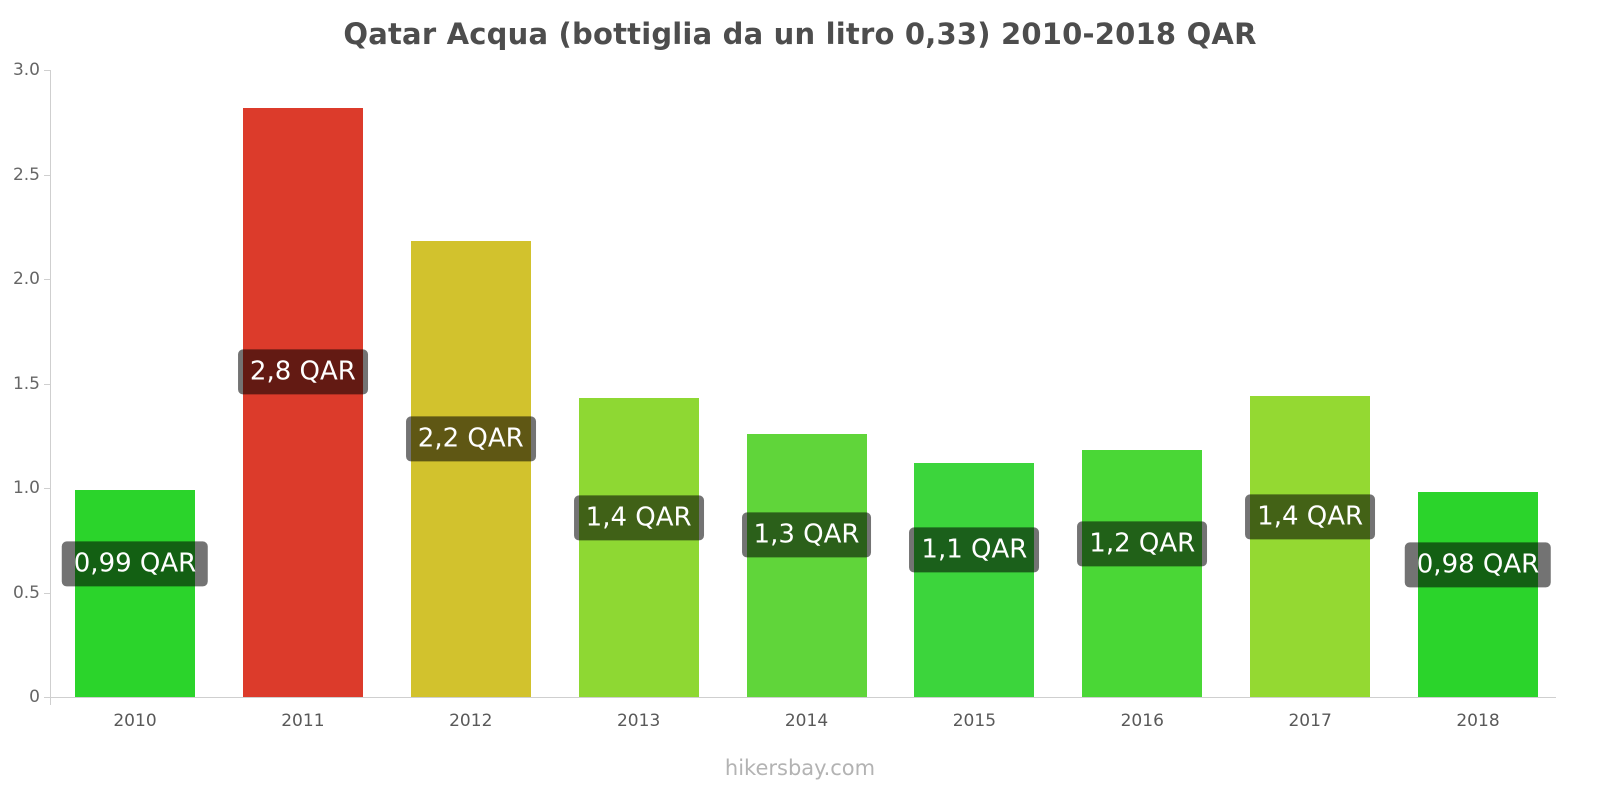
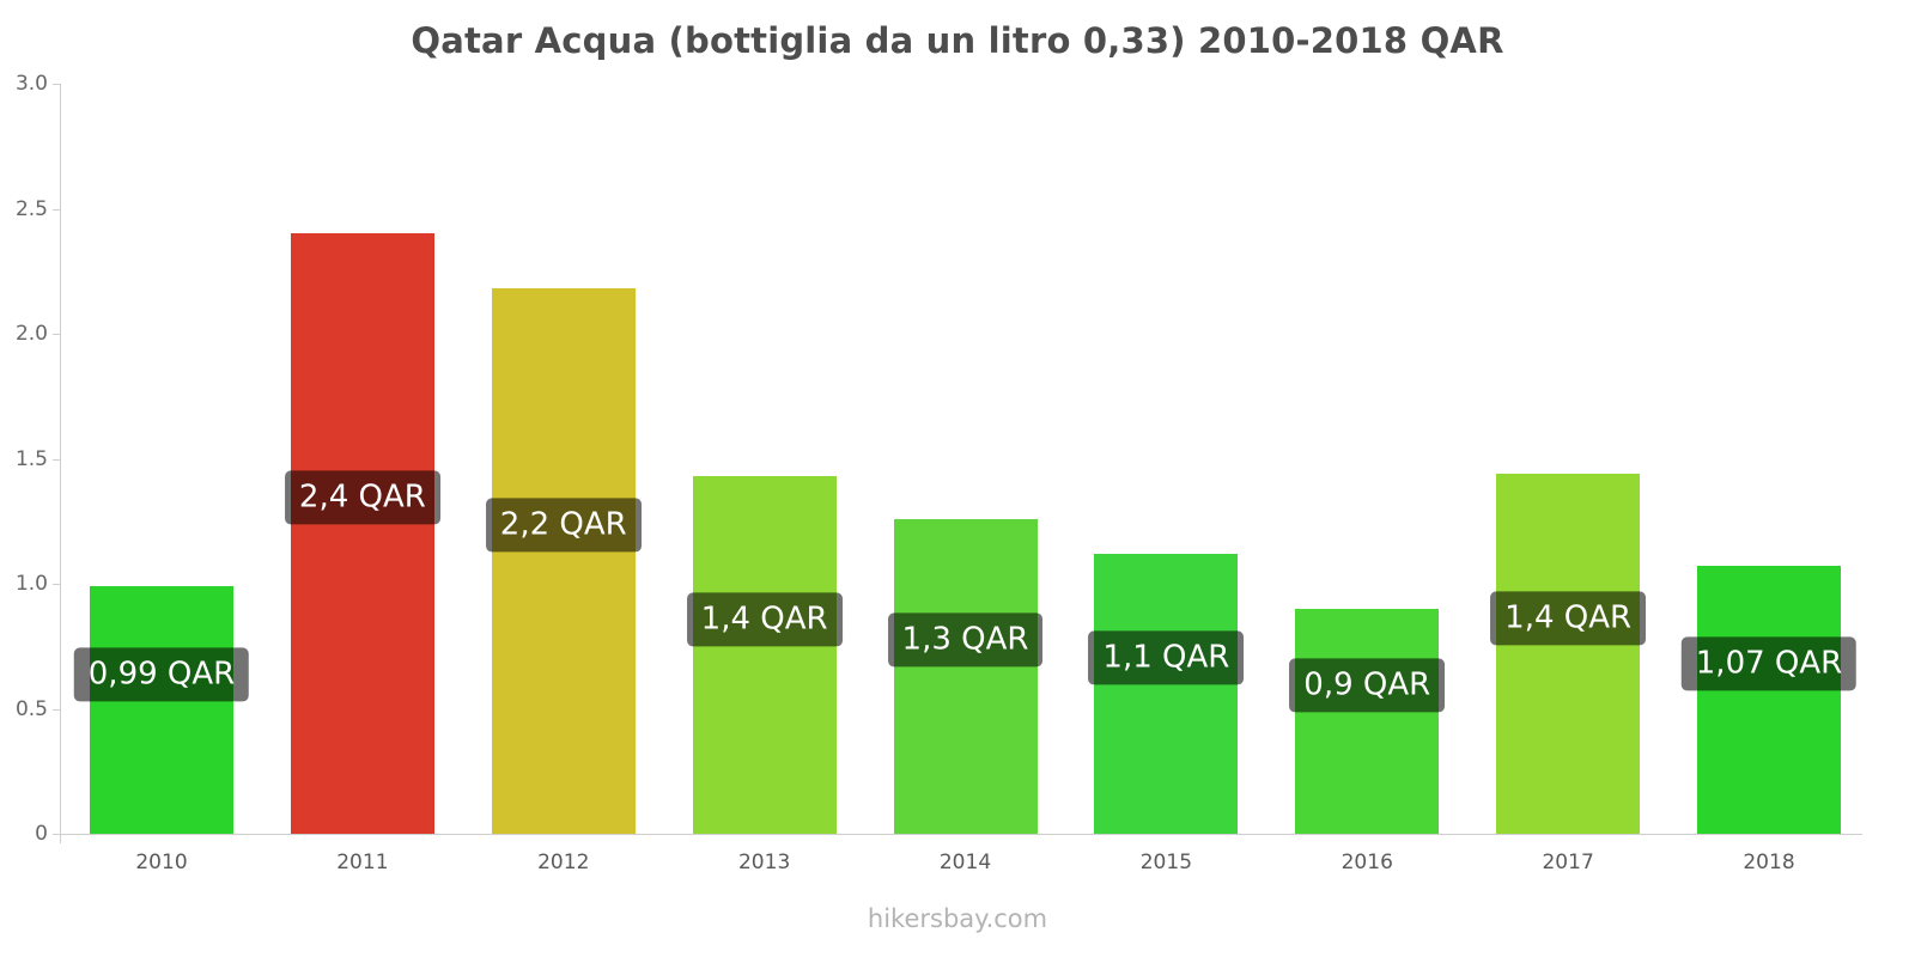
2011: 2,8 -> 2,4
2016: 1,2 -> 0,9
2018: 0,98 -> 1,07
